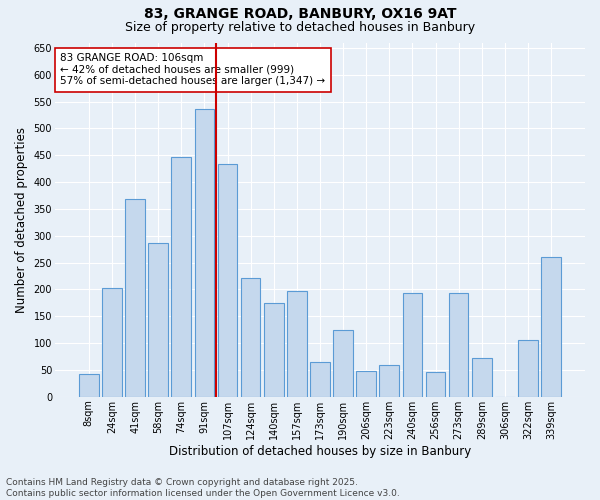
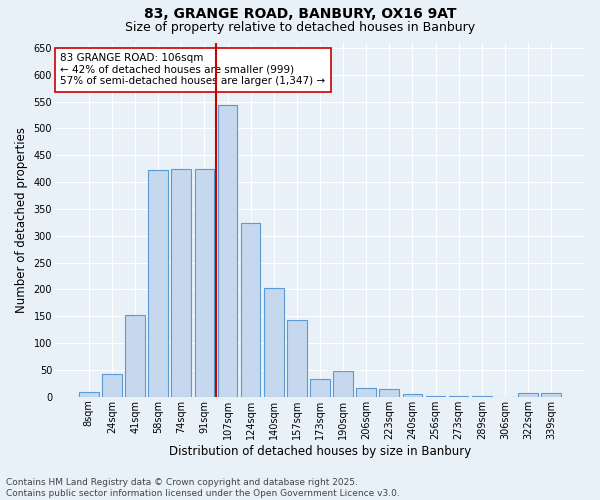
8sqm: 42 -> 8
24sqm: 202 -> 43
41sqm: 368 -> 153
58sqm: 286 -> 422
74sqm: 446 -> 424
91sqm: 536 -> 424
107sqm: 434 -> 543
124sqm: 222 -> 323
140sqm: 174 -> 203
157sqm: 198 -> 143
173sqm: 64 -> 33
190sqm: 124 -> 48
206sqm: 48 -> 16
223sqm: 60 -> 14
240sqm: 194 -> 5
256sqm: 46 -> 2
273sqm: 194 -> 1
289sqm: 72 -> 1
322sqm: 106 -> 7
339sqm: 260 -> 7
